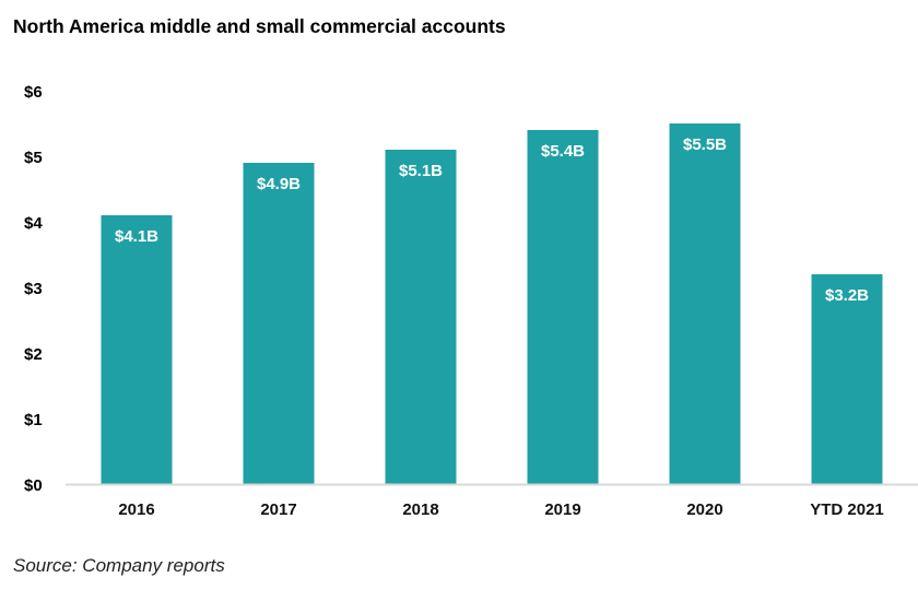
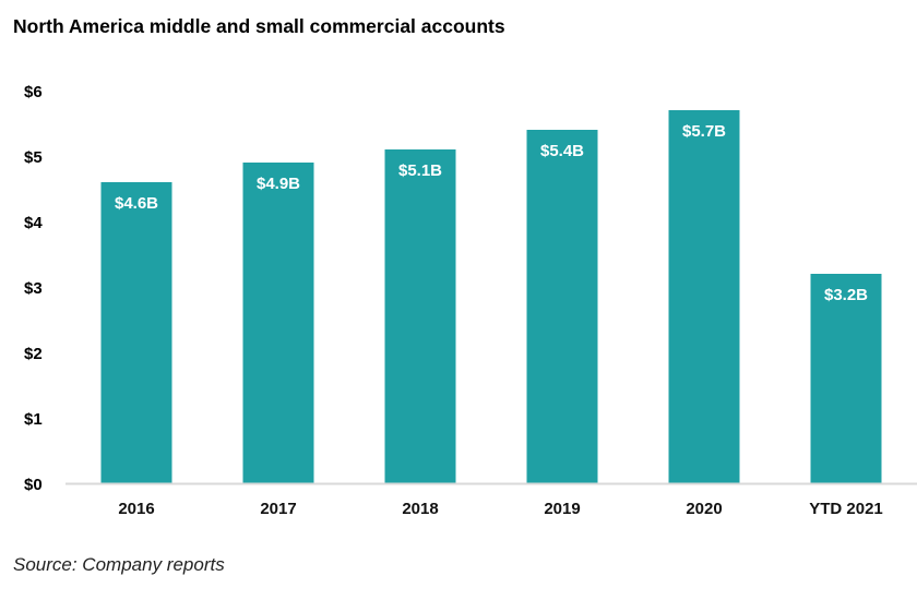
2016: $4.1B -> $4.6B
2020: $5.5B -> $5.7B
